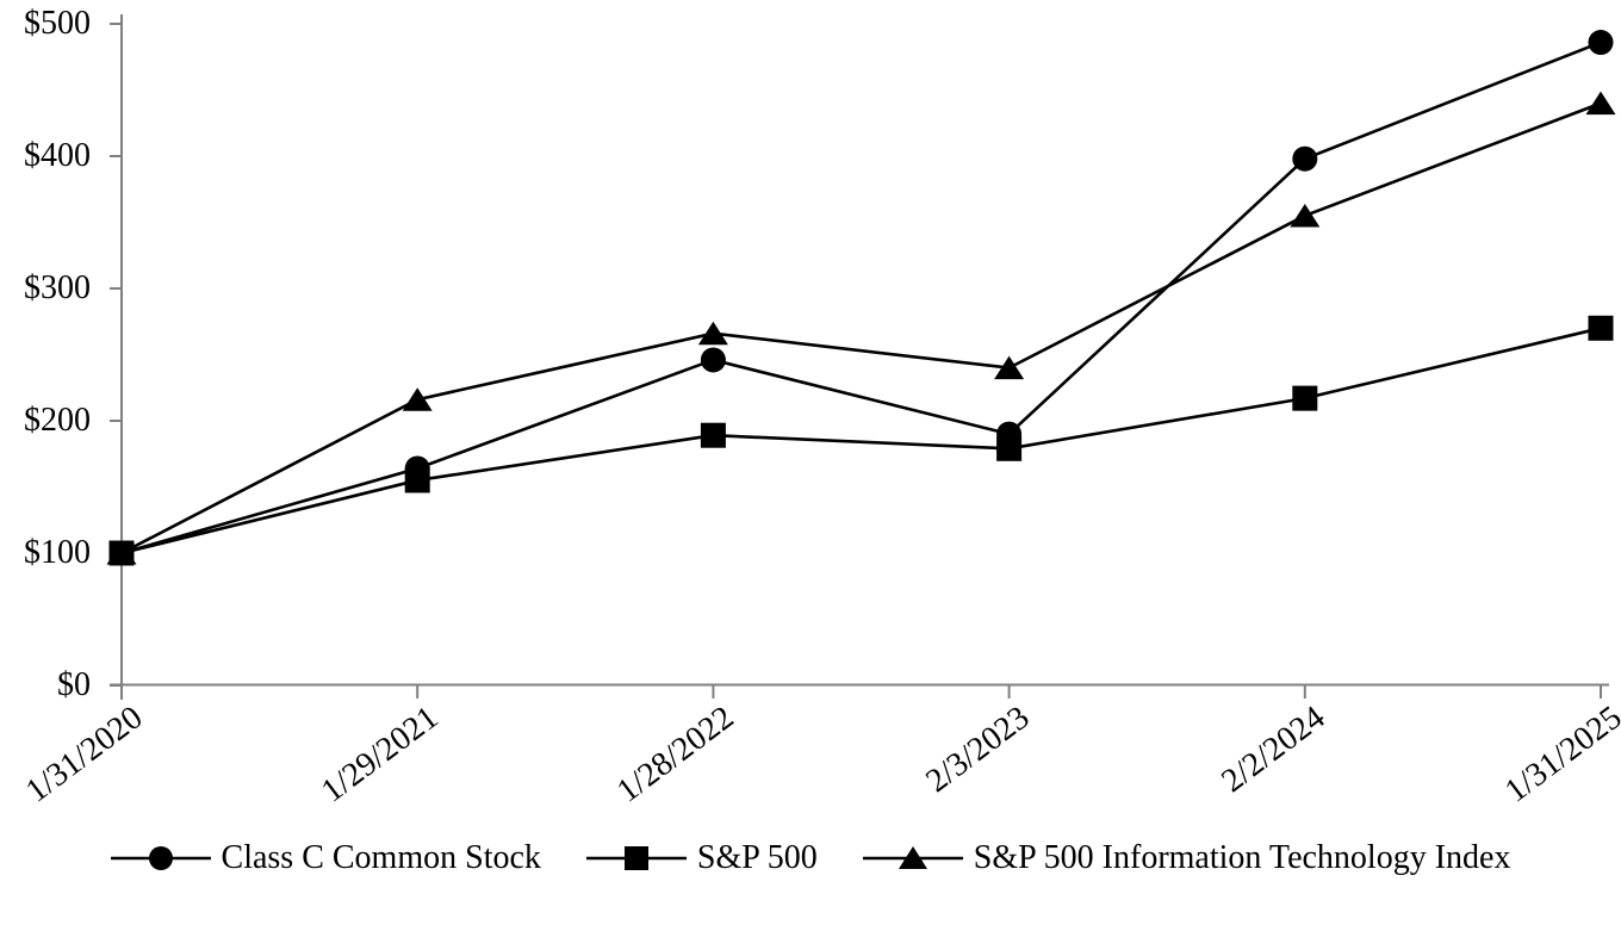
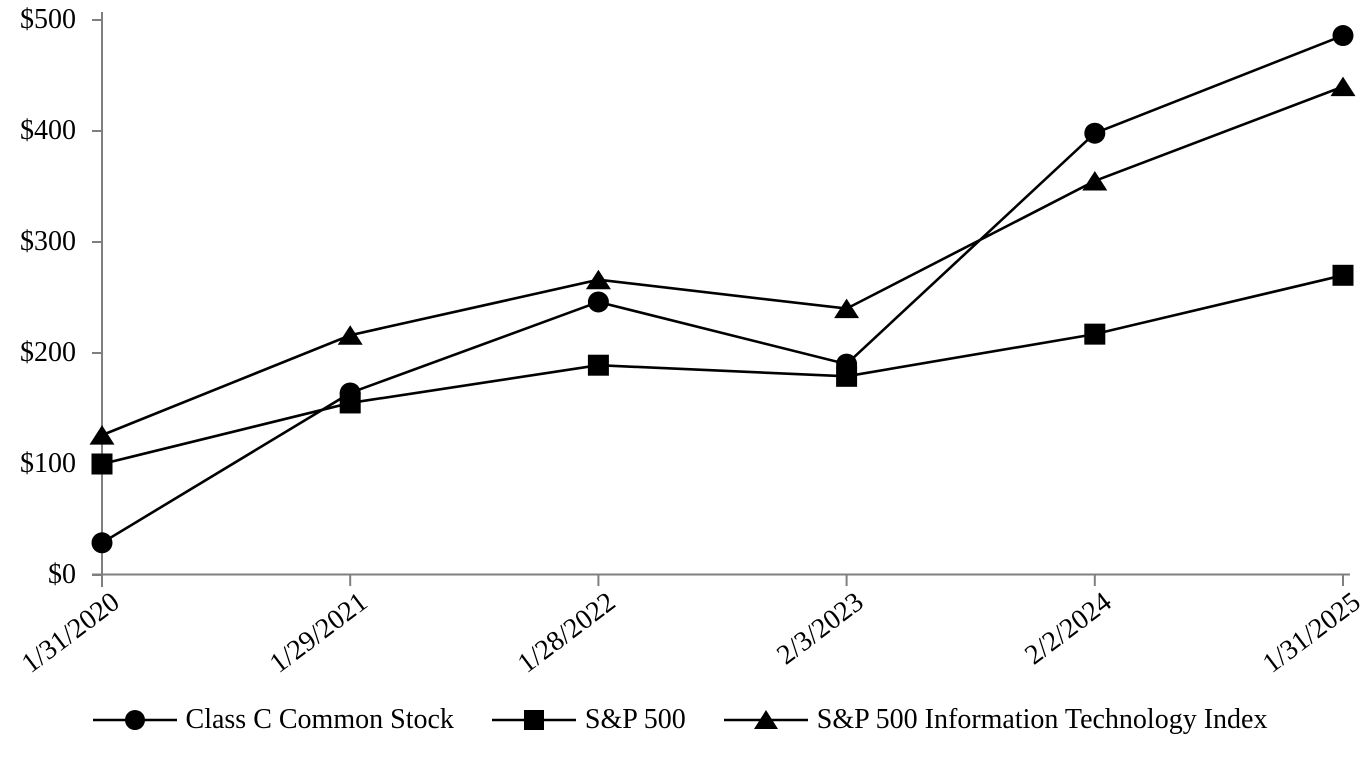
Class C Common Stock/1/31/2020: $100 -> $29
S&P 500 Information Technology Index/1/31/2020: $100 -> $126
